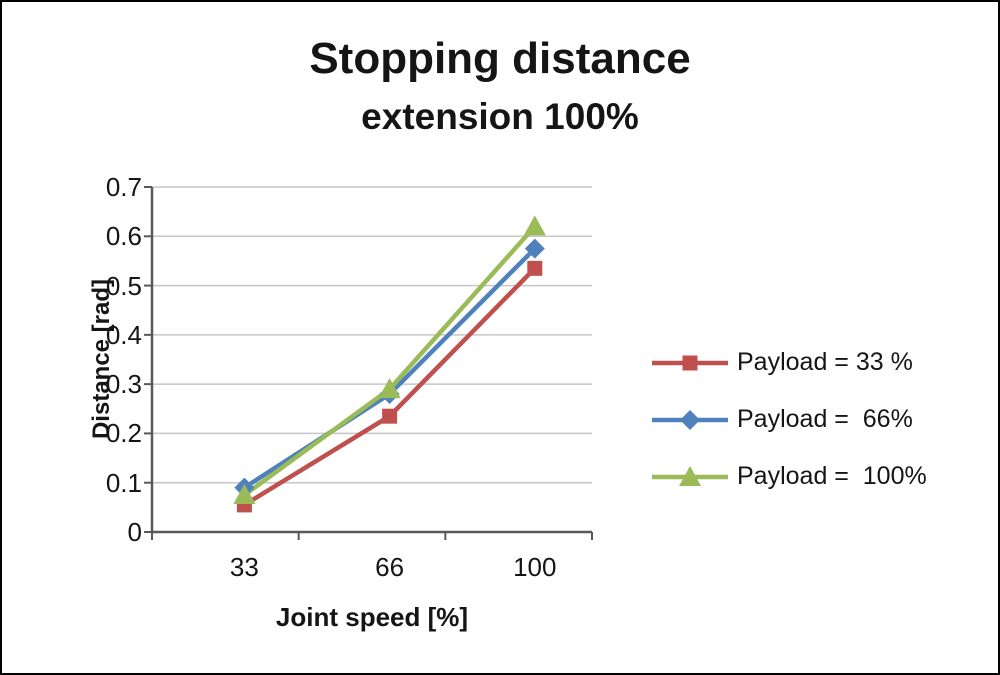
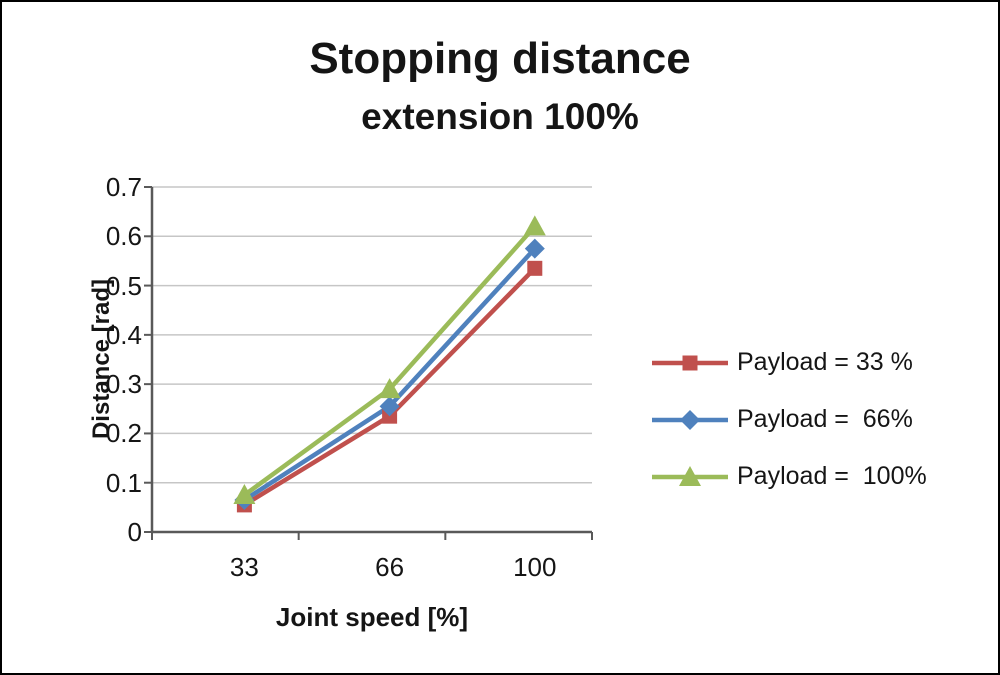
Payload = 66%/33: 0.09 -> 0.07
Payload = 66%/66: 0.28 -> 0.26
